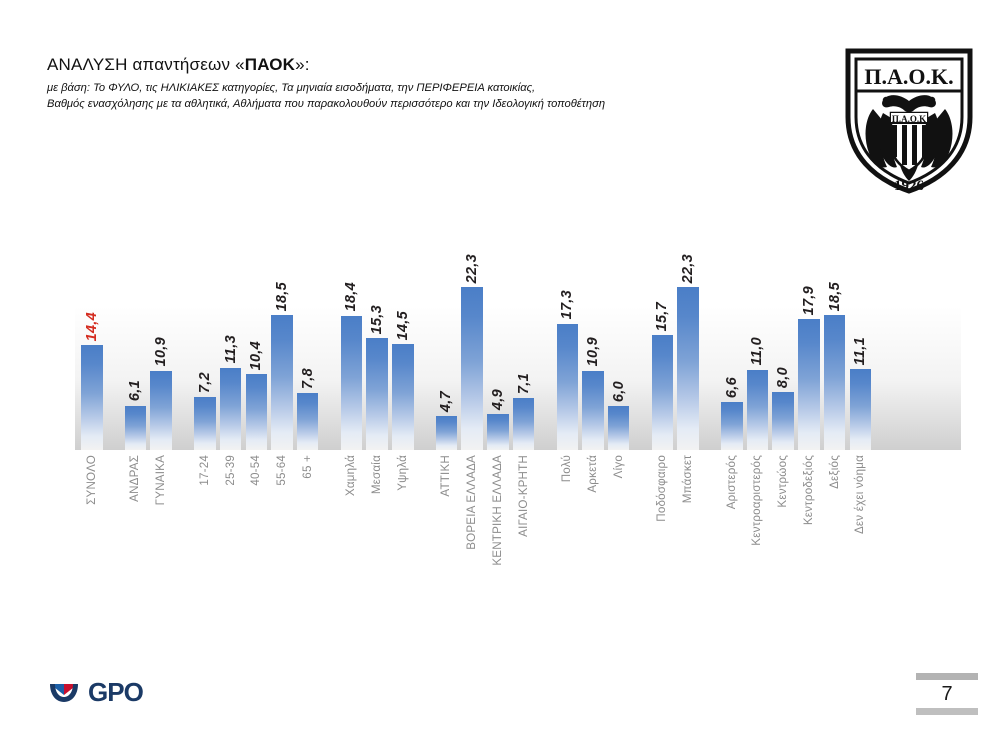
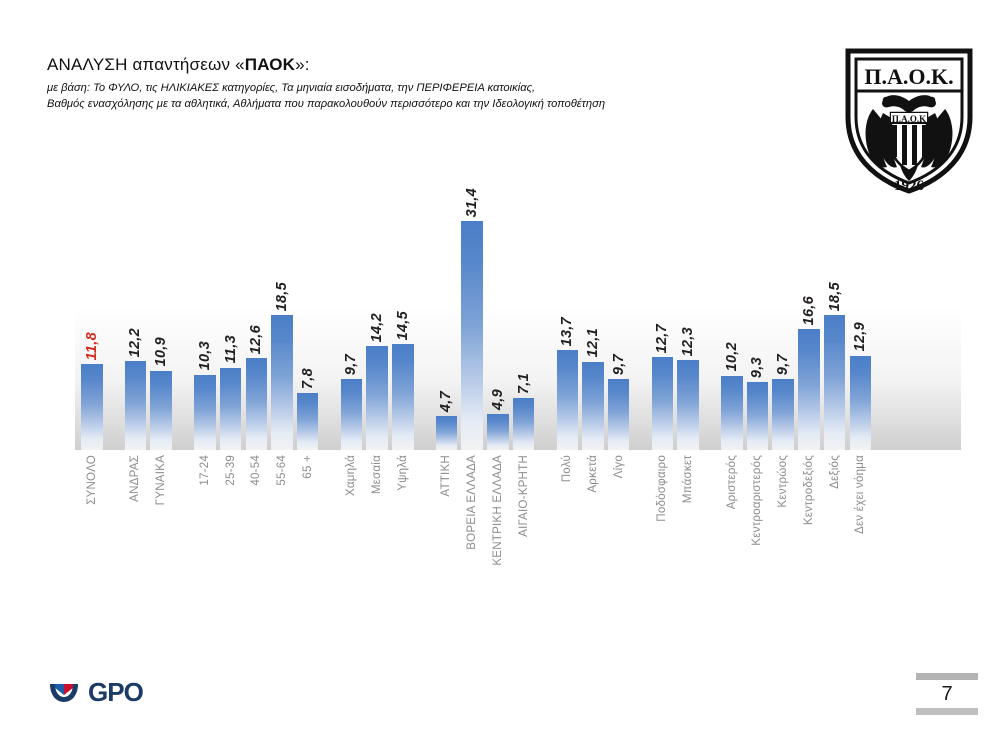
ΣΥΝΟΛΟ: 14,4 -> 11,8
ΑΝΔΡΑΣ: 6,1 -> 12,2
17-24: 7,2 -> 10,3
40-54: 10,4 -> 12,6
Χαμηλά: 18,4 -> 9,7
Μεσαία: 15,3 -> 14,2
ΒΟΡΕΙΑ ΕΛΛΑΔΑ: 22,3 -> 31,4
Πολύ: 17,3 -> 13,7
Αρκετά: 10,9 -> 12,1
Λίγο: 6,0 -> 9,7
Ποδόσφαιρο: 15,7 -> 12,7
Μπάσκετ: 22,3 -> 12,3
Αριστερός: 6,6 -> 10,2
Κεντροαριστερός: 11,0 -> 9,3
Κεντρώος: 8,0 -> 9,7
Κεντροδεξιός: 17,9 -> 16,6
Δεν έχει νόημα: 11,1 -> 12,9
